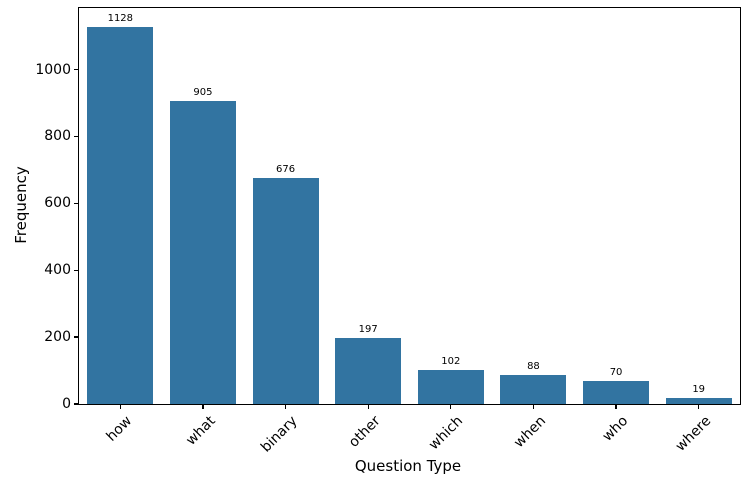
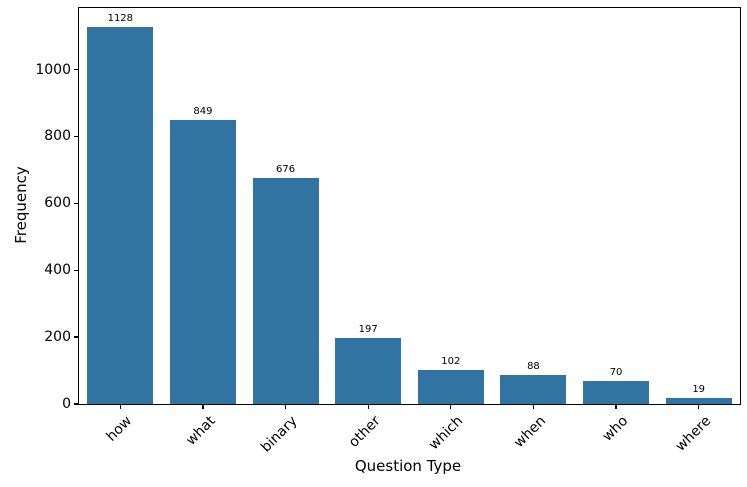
what: 905 -> 849
